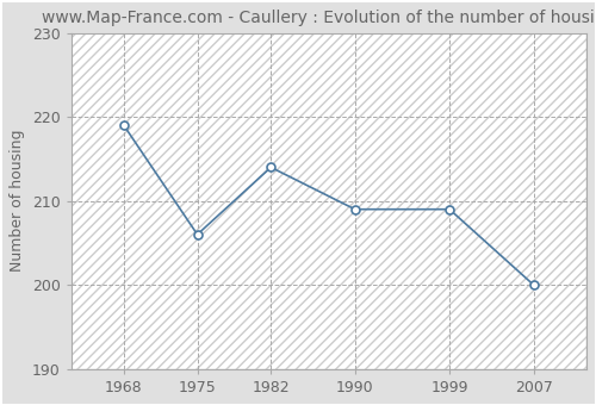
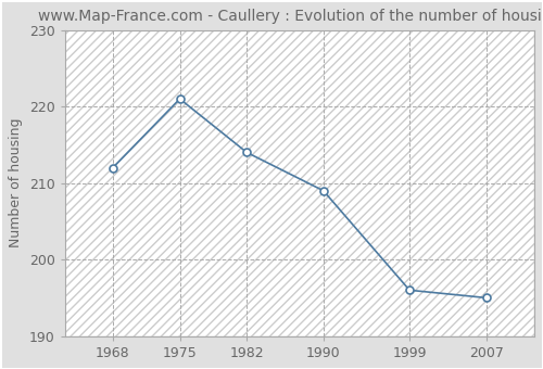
1968: 219 -> 212
1975: 206 -> 221
1999: 209 -> 196
2007: 200 -> 195
